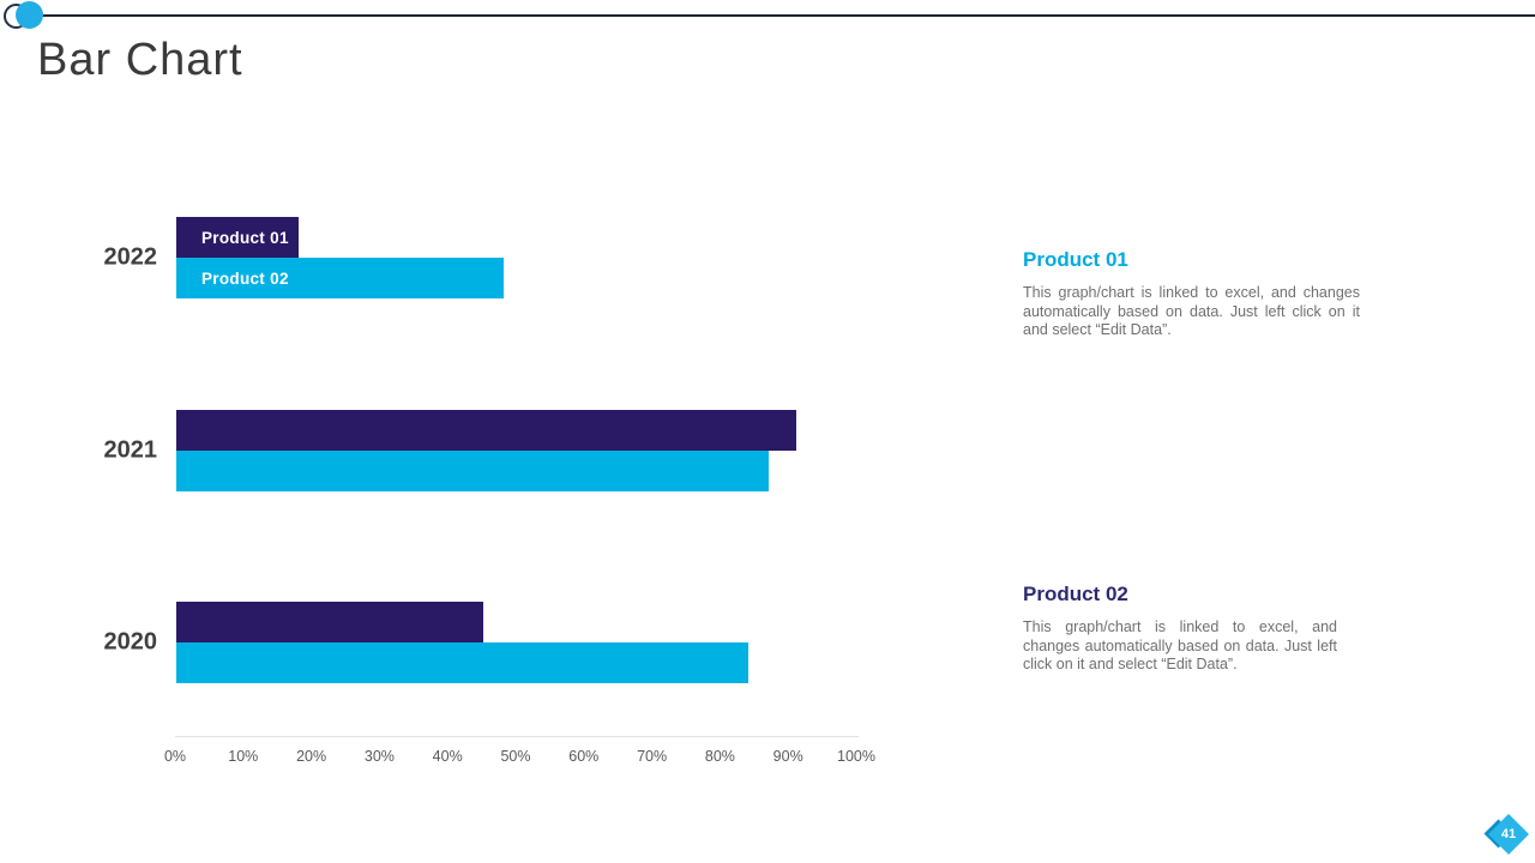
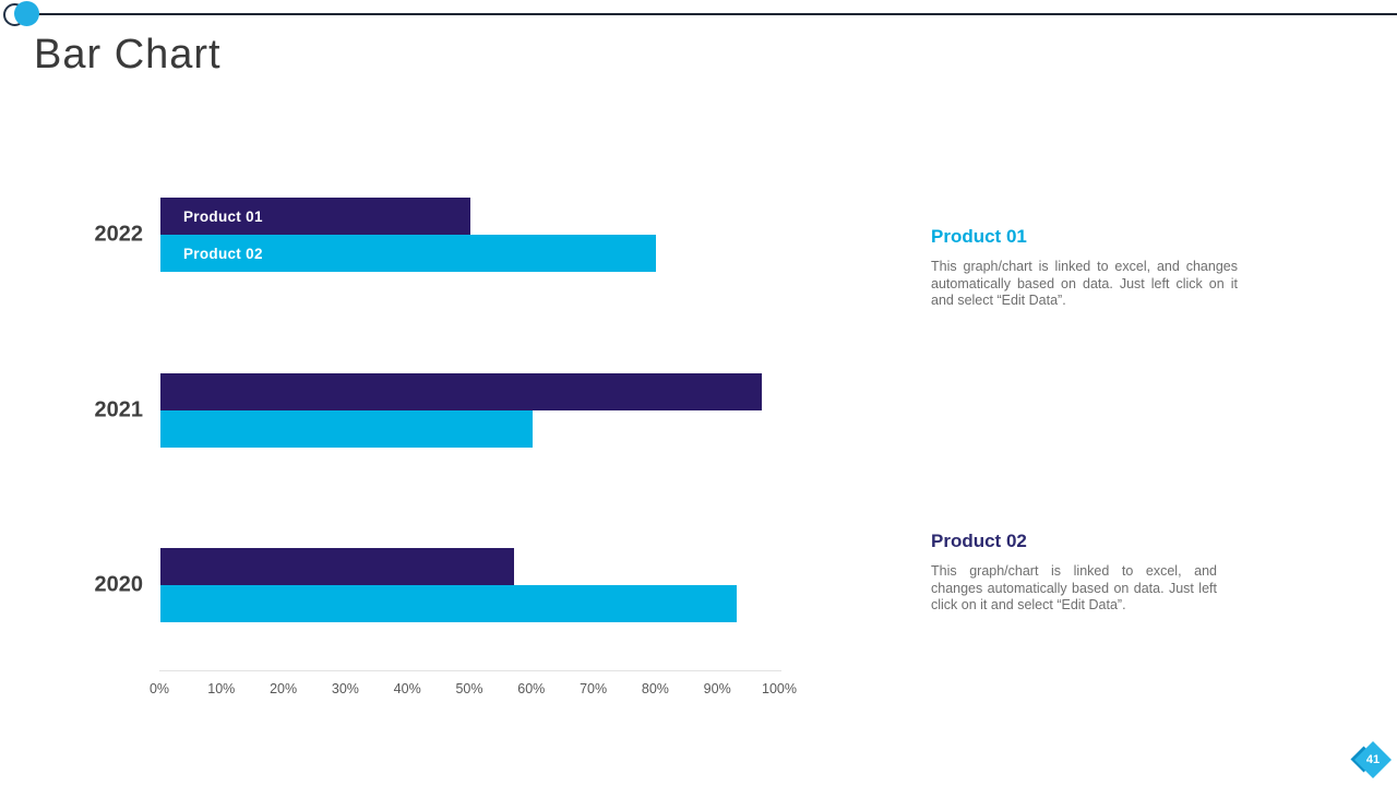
Product 01/2022: 18% -> 50%
Product 02/2022: 48% -> 80%
Product 01/2021: 91% -> 97%
Product 02/2021: 87% -> 60%
Product 01/2020: 45% -> 57%
Product 02/2020: 84% -> 93%
